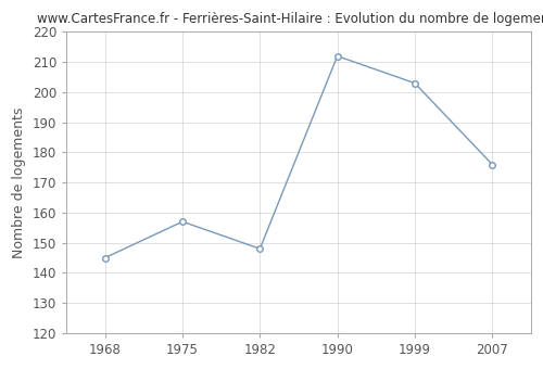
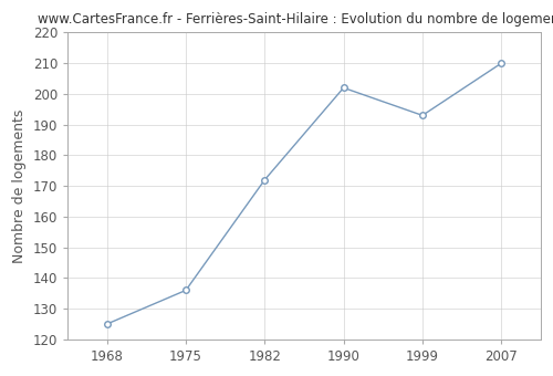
1968: 145 -> 125
1975: 157 -> 136
1982: 148 -> 172
1990: 212 -> 202
1999: 203 -> 193
2007: 176 -> 210
